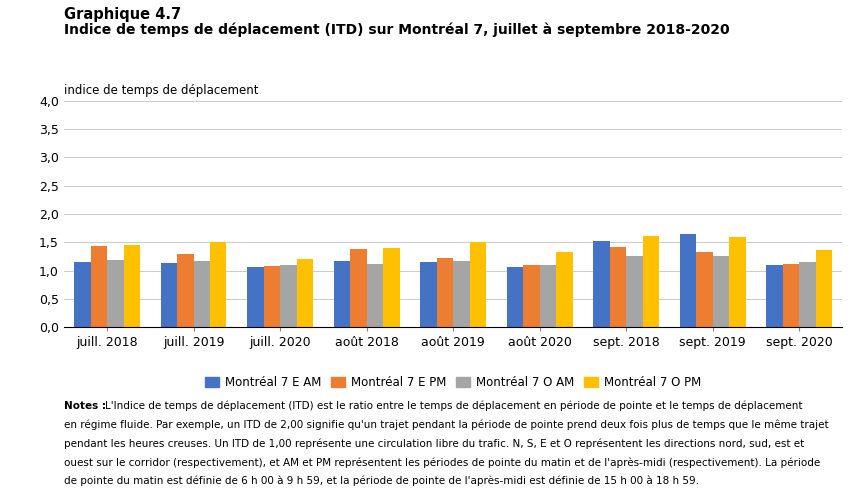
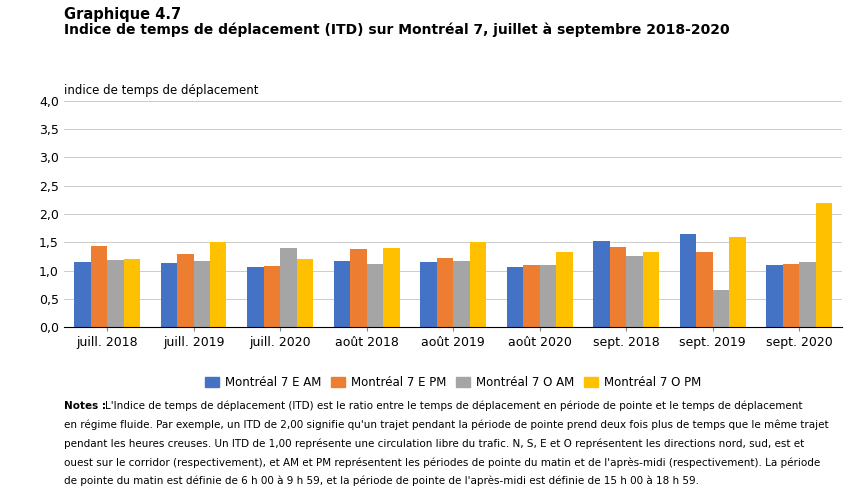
Montréal 7 O PM/juill. 2018: 1,45 -> 1,20
Montréal 7 O AM/juill. 2020: 1,10 -> 1,40
Montréal 7 O PM/sept. 2018: 1,62 -> 1,32
Montréal 7 O AM/sept. 2019: 1,25 -> 0,66
Montréal 7 O PM/sept. 2020: 1,37 -> 2,20
